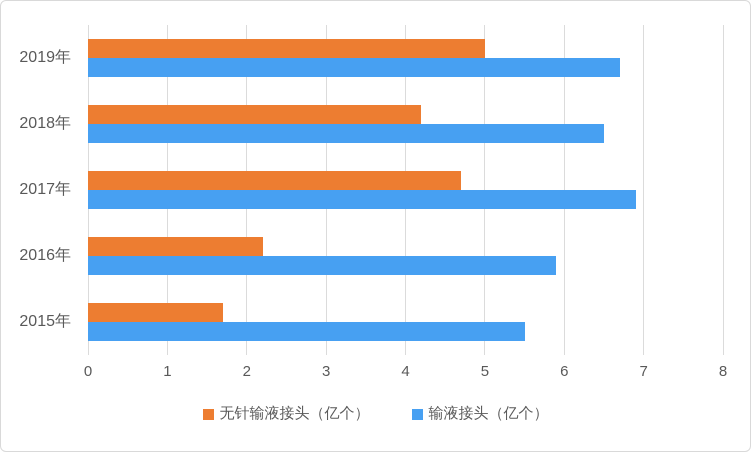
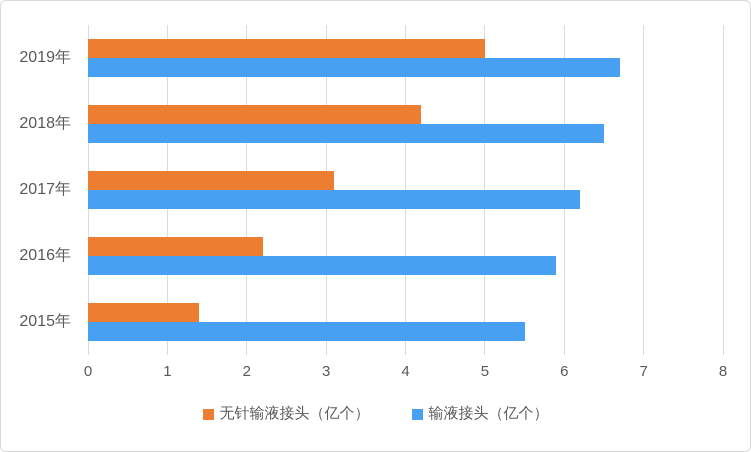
无针输液接头（亿个）/2017年: 4.7 -> 3.1
输液接头（亿个）/2017年: 6.9 -> 6.2
无针输液接头（亿个）/2015年: 1.7 -> 1.4
